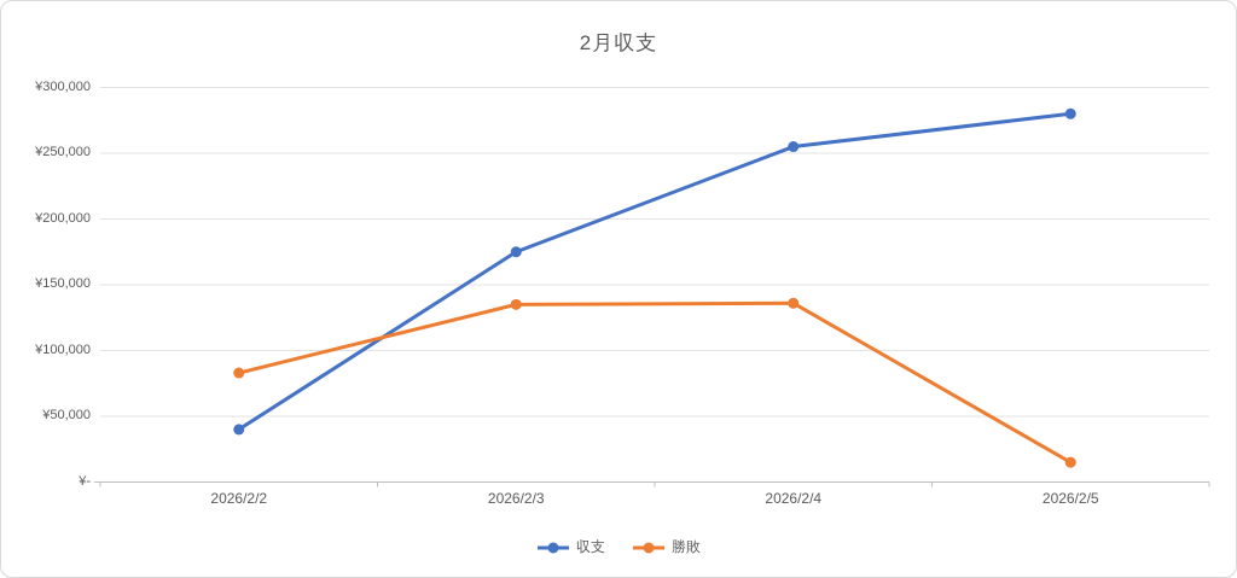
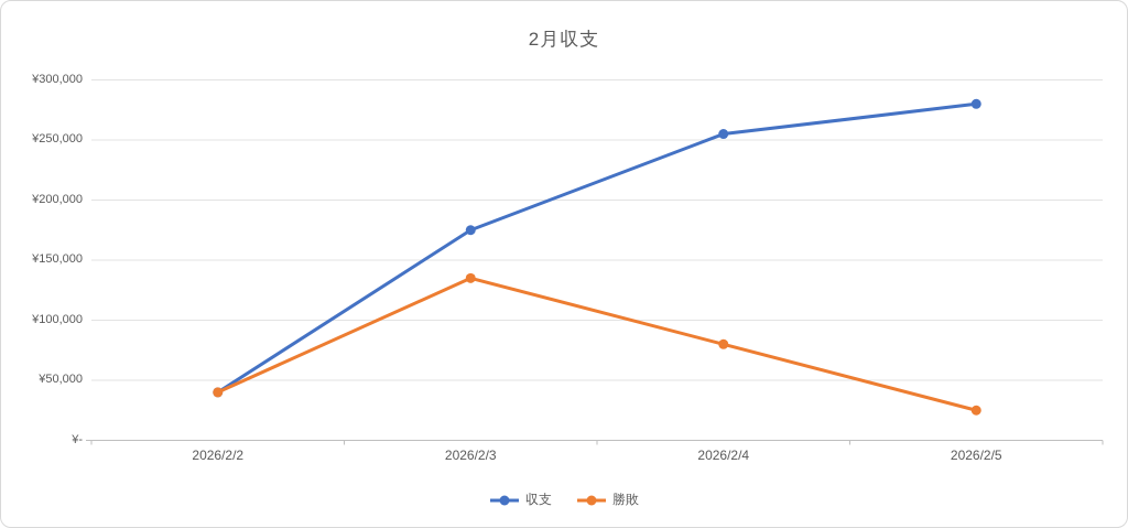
勝敗/2026/2/2: ¥83000 -> ¥40000
勝敗/2026/2/4: ¥136000 -> ¥80000
勝敗/2026/2/5: ¥15000 -> ¥25000
